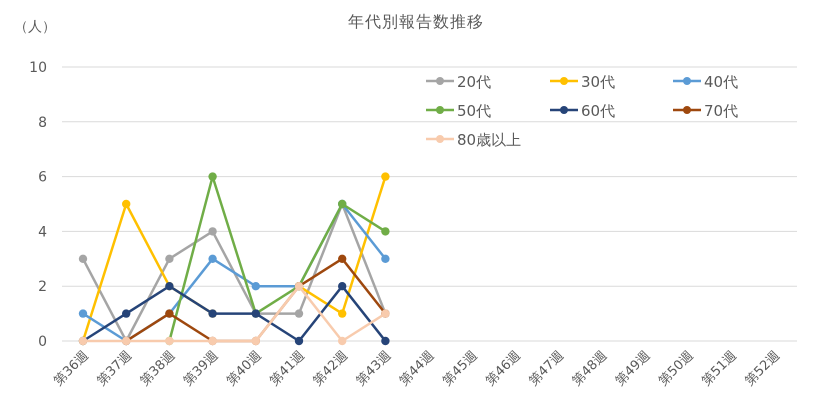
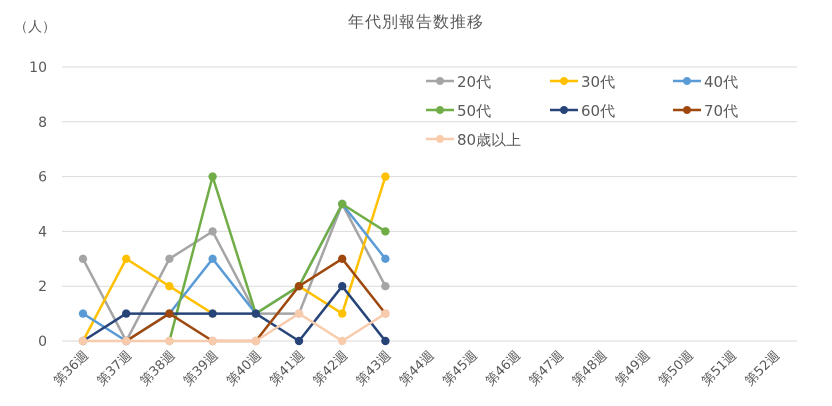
30代/第37週: 5 -> 3
60代/第38週: 2 -> 1
40代/第40週: 2 -> 1
80歳以上/第41週: 2 -> 1
20代/第43週: 1 -> 2
